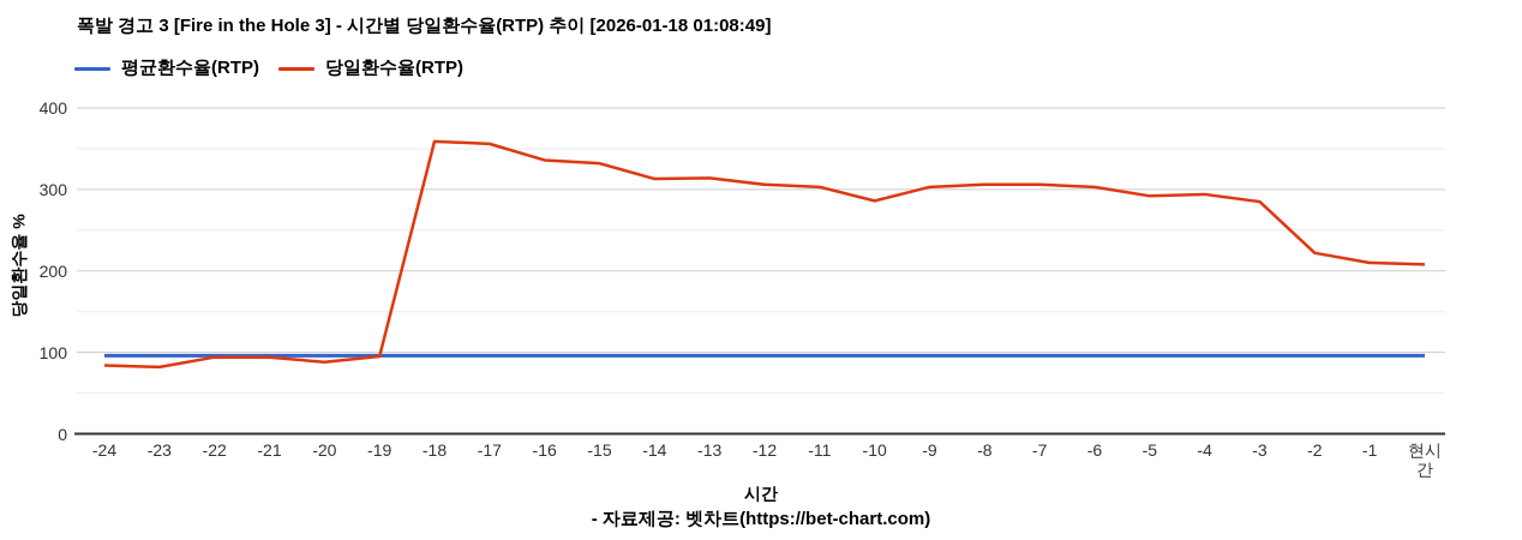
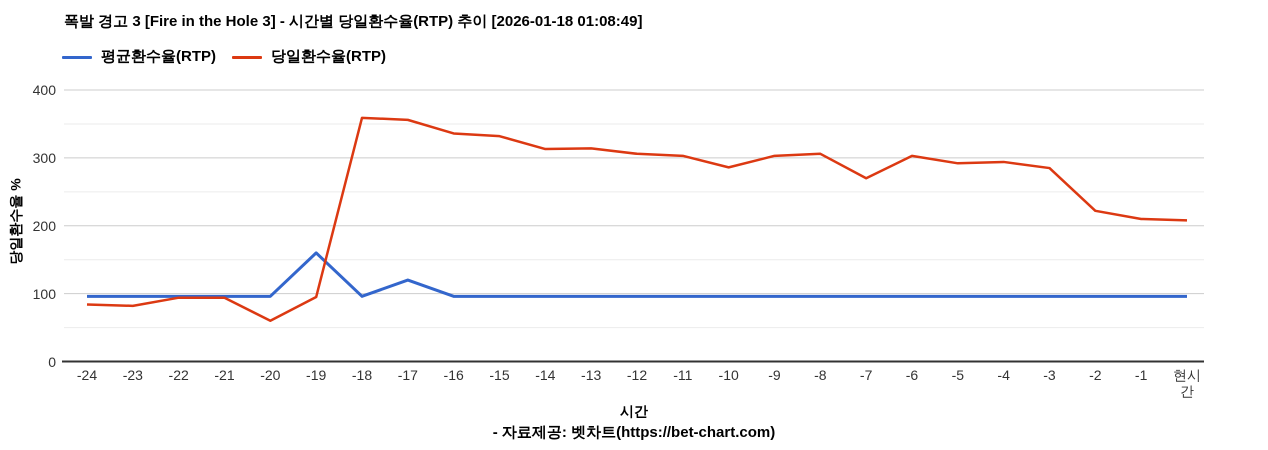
당일환수율(RTP)/-20: 90 -> 60
평균환수율(RTP)/-19: 100 -> 160
평균환수율(RTP)/-17: 100 -> 120
당일환수율(RTP)/-7: 310 -> 270
